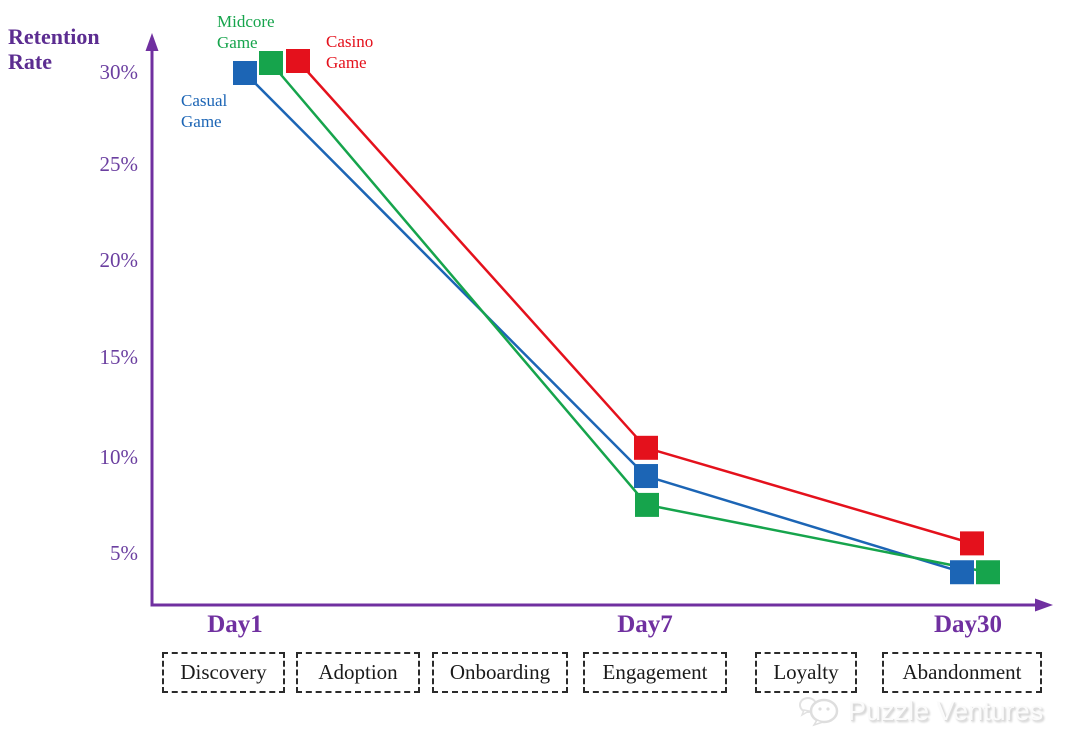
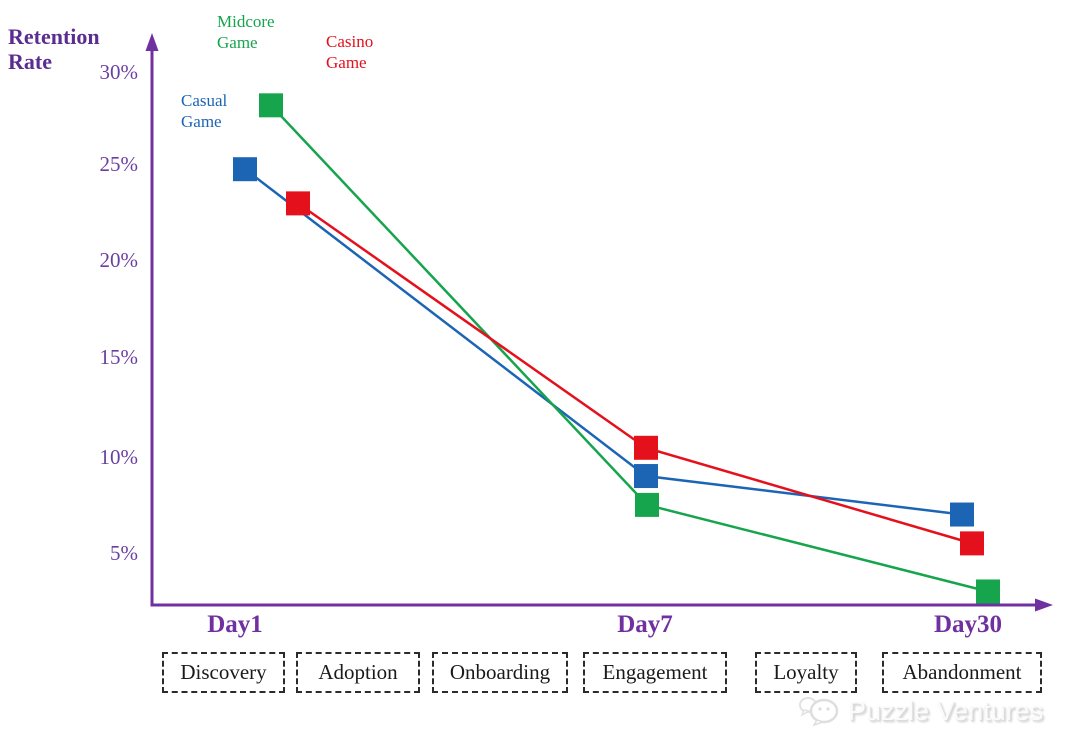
Casual Game/Day1: 30% -> 25%
Midcore Game/Day1: 30.0% -> 27.8%
Casino Game/Day1: 30.0% -> 22.6%
Casual Game/Day30: 4% -> 7%
Midcore Game/Day30: 4.0% -> 3.0%
